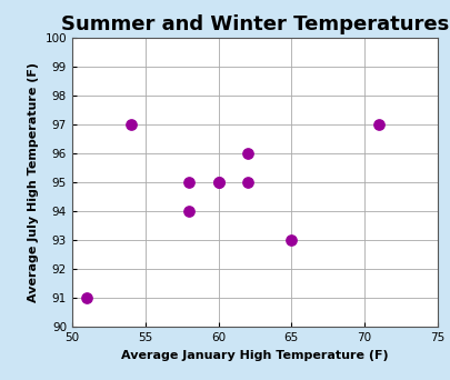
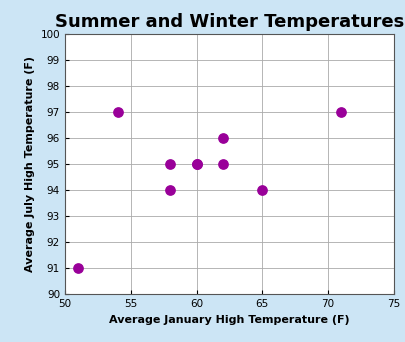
65: 93 -> 94
